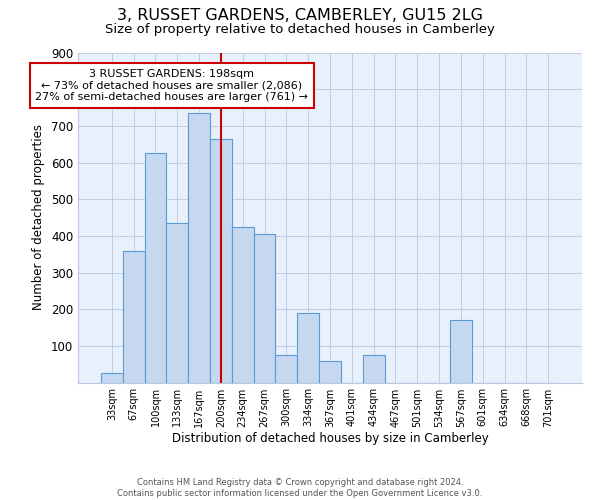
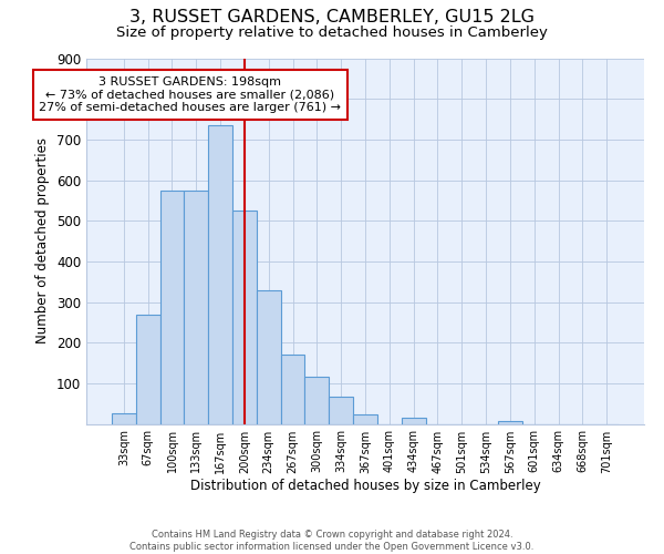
67sqm: 360 -> 270
100sqm: 625 -> 575
133sqm: 435 -> 575
200sqm: 665 -> 525
234sqm: 425 -> 330
267sqm: 405 -> 170
300sqm: 75 -> 115
334sqm: 190 -> 67
367sqm: 60 -> 22
434sqm: 75 -> 15
567sqm: 170 -> 8
